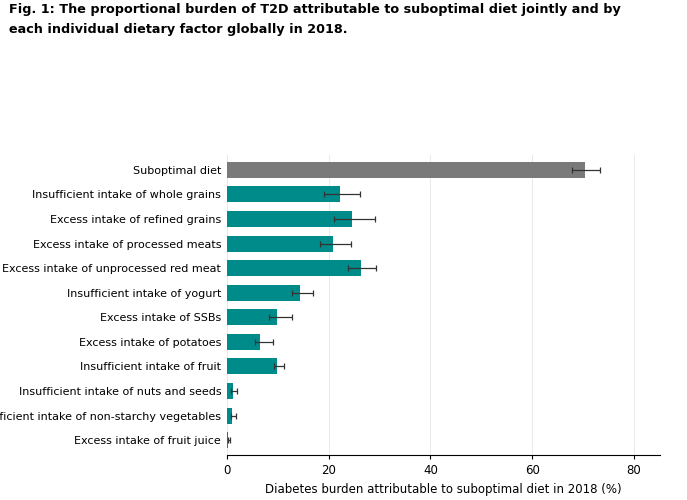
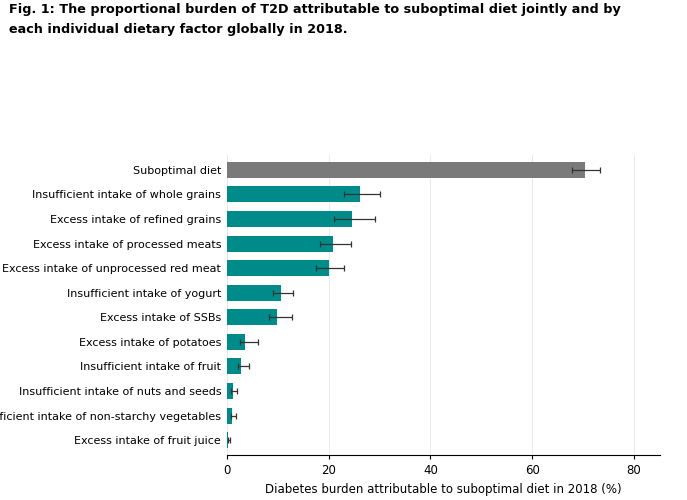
Insufficient intake of whole grains: 22.2 -> 26.1
Excess intake of unprocessed red meat: 26.4 -> 20.1
Insufficient intake of yogurt: 14.4 -> 10.6
Excess intake of potatoes: 6.6 -> 3.6
Insufficient intake of fruit: 9.8 -> 2.8
